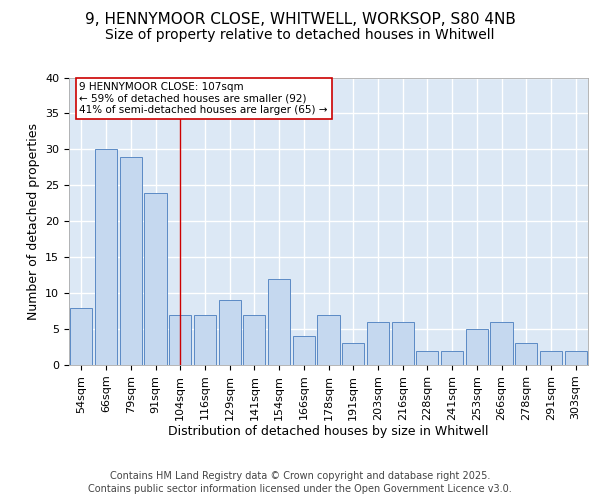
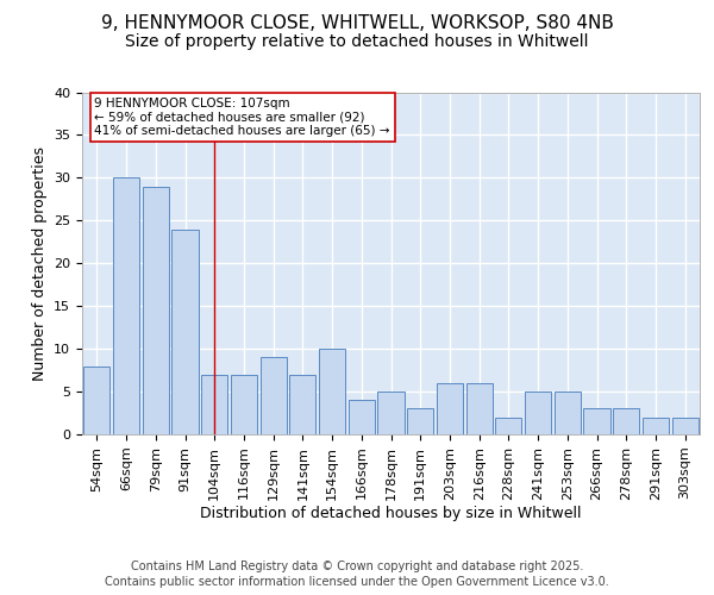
154sqm: 12 -> 10
178sqm: 7 -> 5
241sqm: 2 -> 5
266sqm: 6 -> 3
